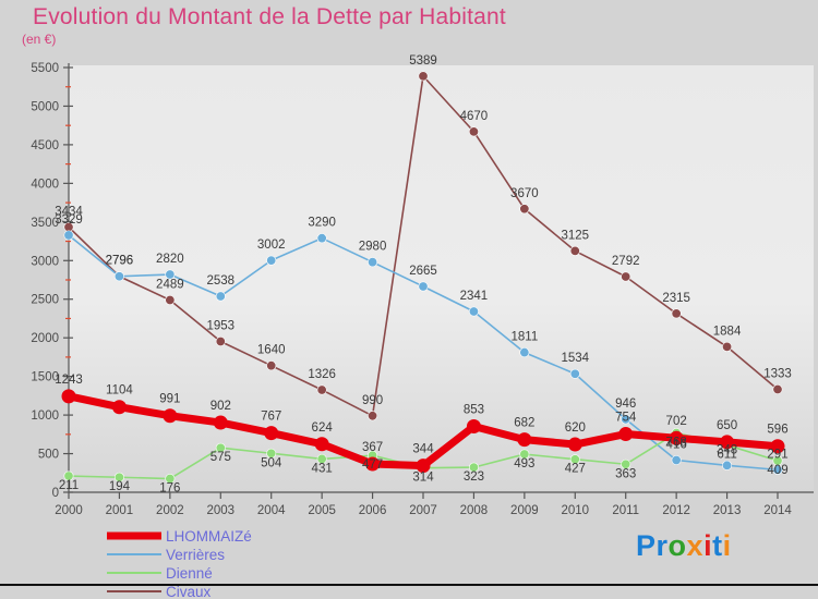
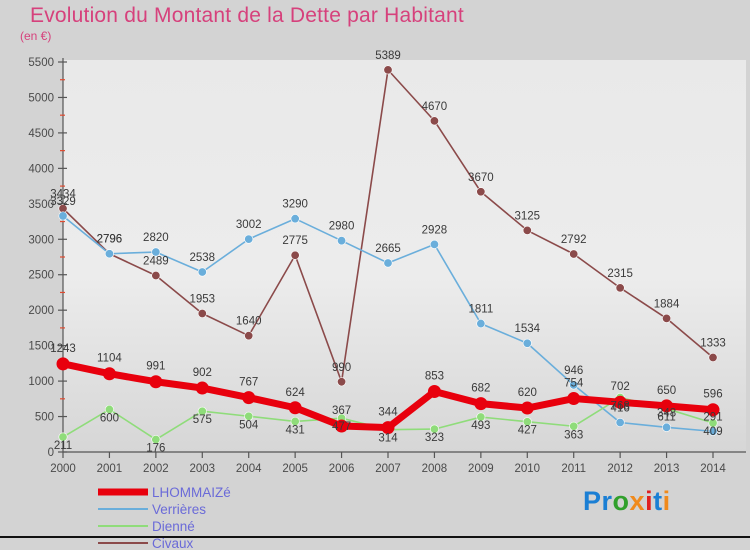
Dienné/2001: 194 -> 600
Civaux/2005: 1326 -> 2775
Verrières/2008: 2341 -> 2928
